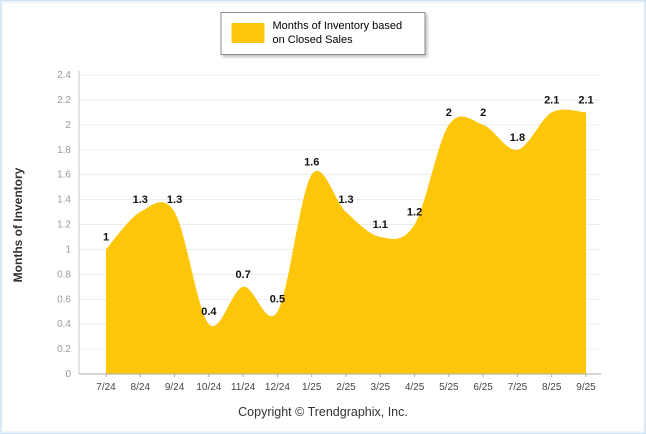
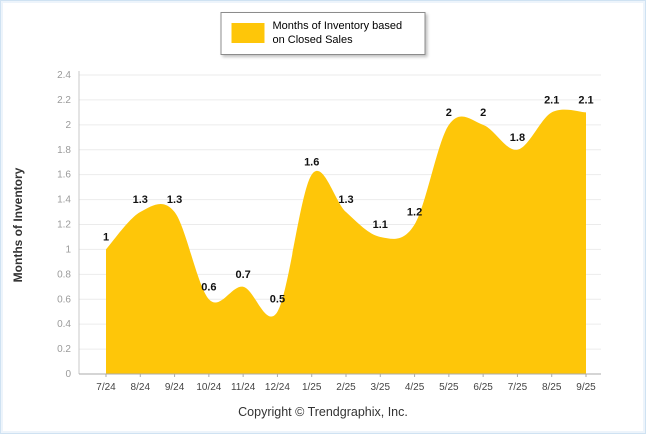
10/24: 0.4 -> 0.6
